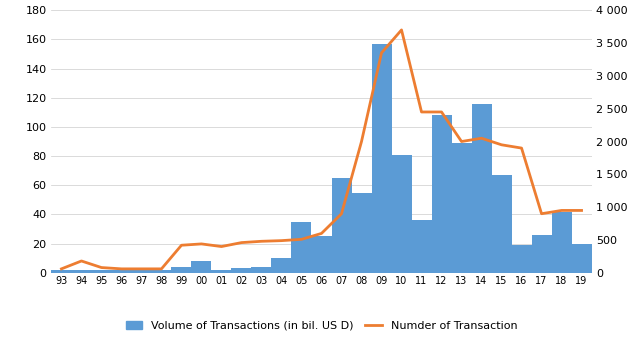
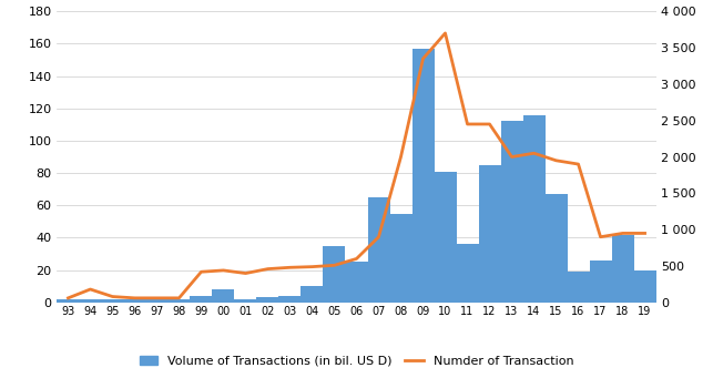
Volume of Transactions (in bil. US D)/12: 108 -> 85
Volume of Transactions (in bil. US D)/13: 89 -> 112
